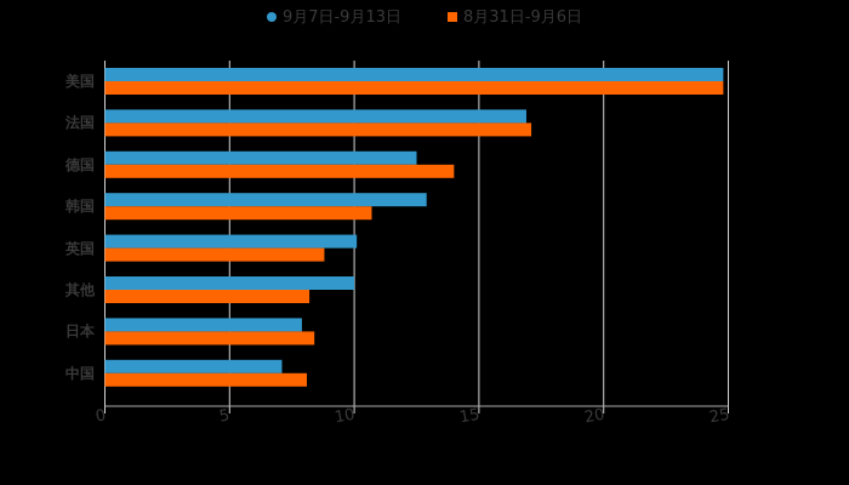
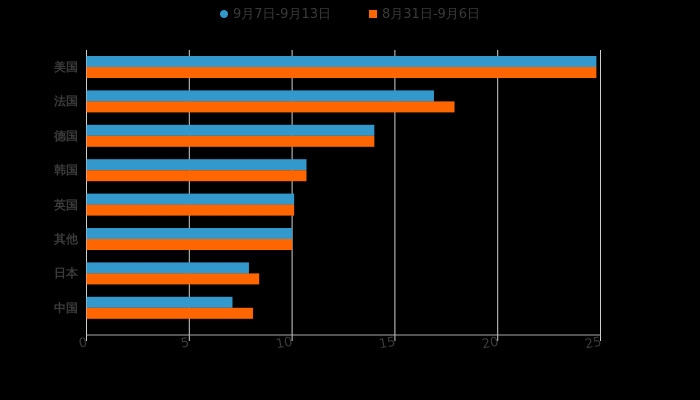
8月31日-9月6日/法国: 17.1 -> 17.9
9月7日-9月13日/德国: 12.5 -> 14.0
9月7日-9月13日/韩国: 12.9 -> 10.7
8月31日-9月6日/英国: 8.8 -> 10.1
8月31日-9月6日/其他: 8.2 -> 10.0
